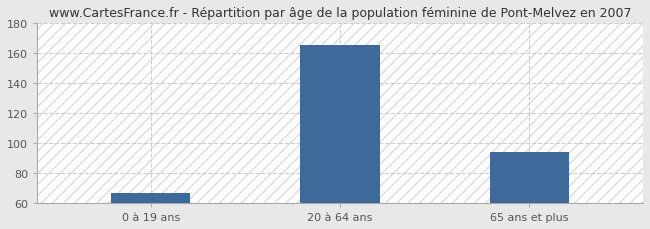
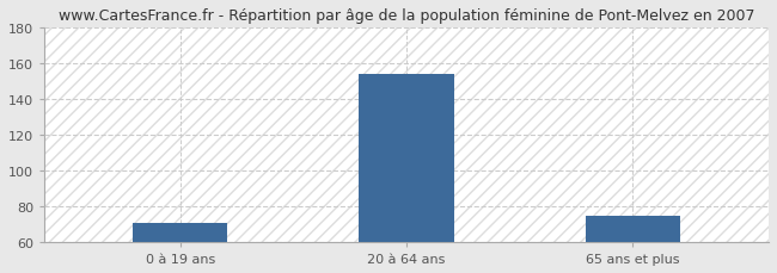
0 à 19 ans: 67 -> 71
20 à 64 ans: 165 -> 154
65 ans et plus: 94 -> 75
